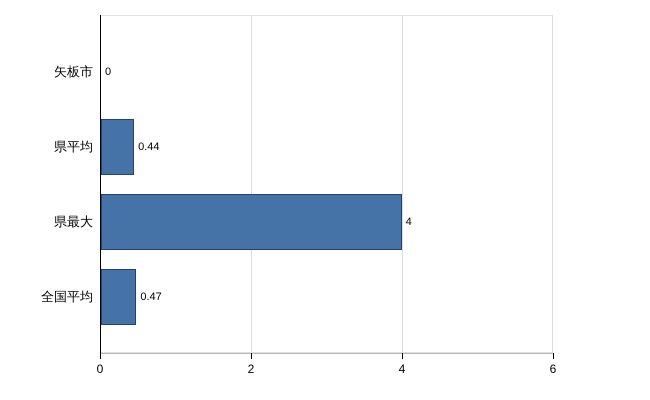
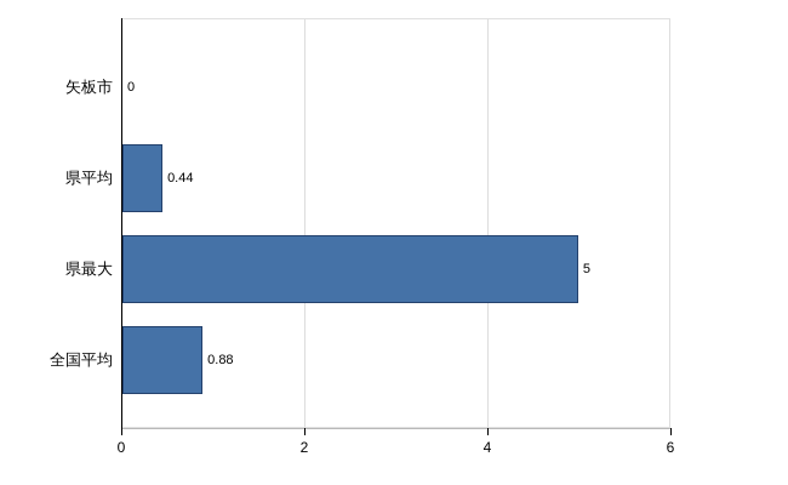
県最大: 4 -> 5
全国平均: 0.47 -> 0.88
